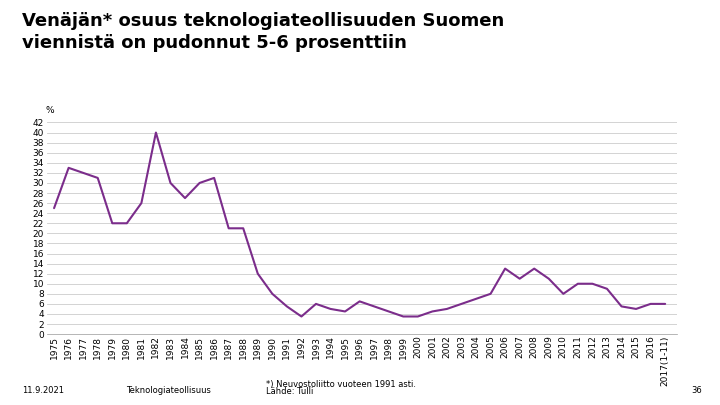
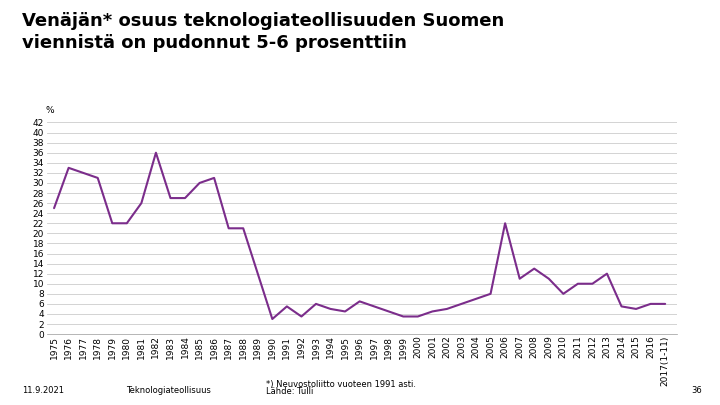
1982: 40.0 -> 36.0
1983: 30.0 -> 27.0
1990: 8.0 -> 3.0
2006: 13.0 -> 22.0
2013: 9.0 -> 12.0
